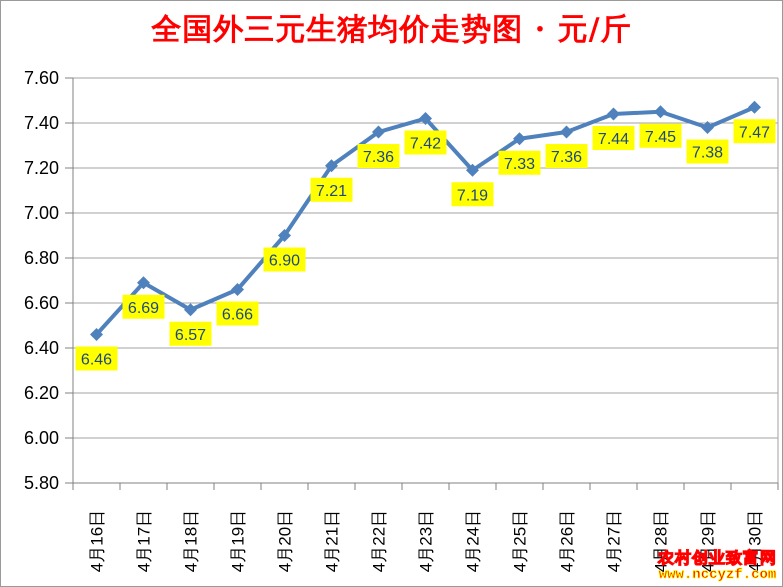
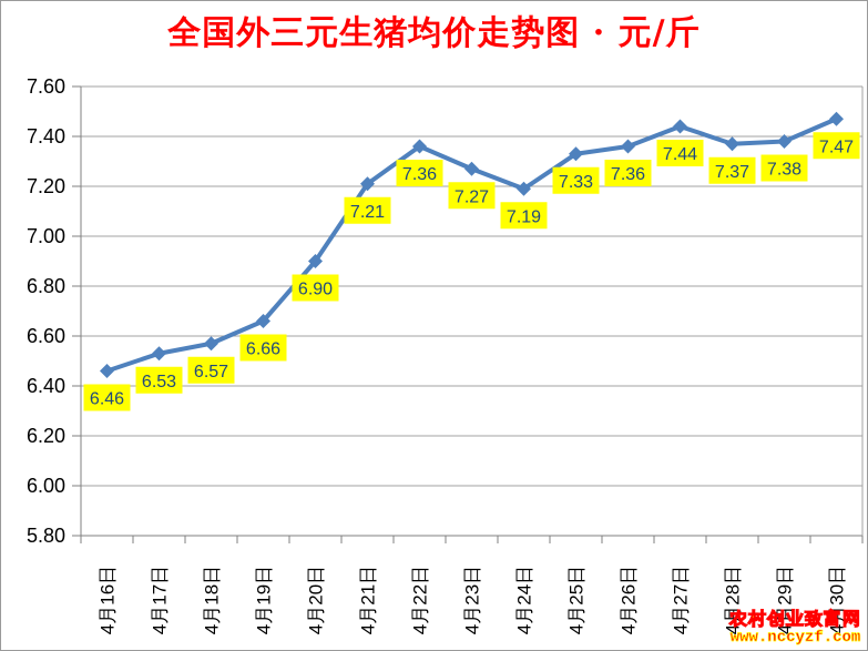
4月17日: 6.69 -> 6.53
4月23日: 7.42 -> 7.27
4月28日: 7.45 -> 7.37
